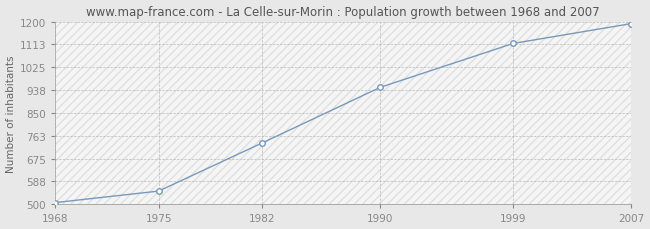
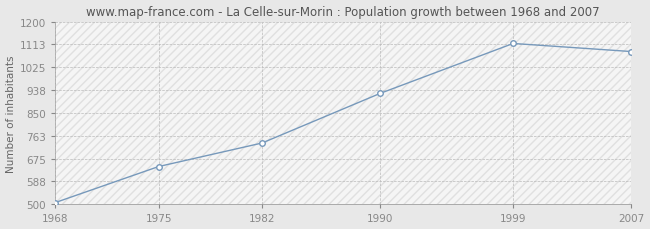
1975: 551 -> 645
1990: 948 -> 925
2007: 1192 -> 1085
